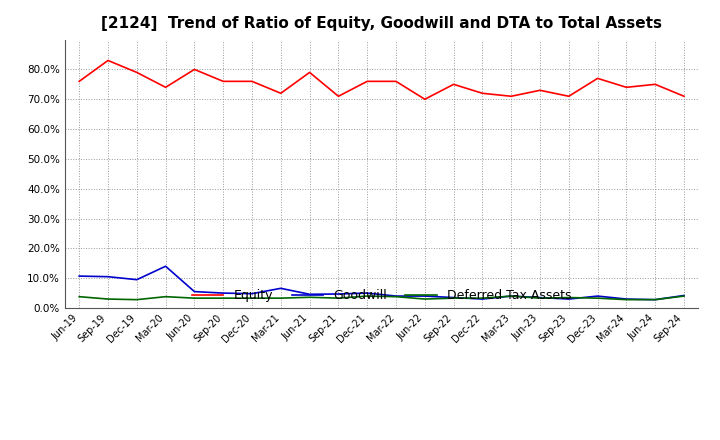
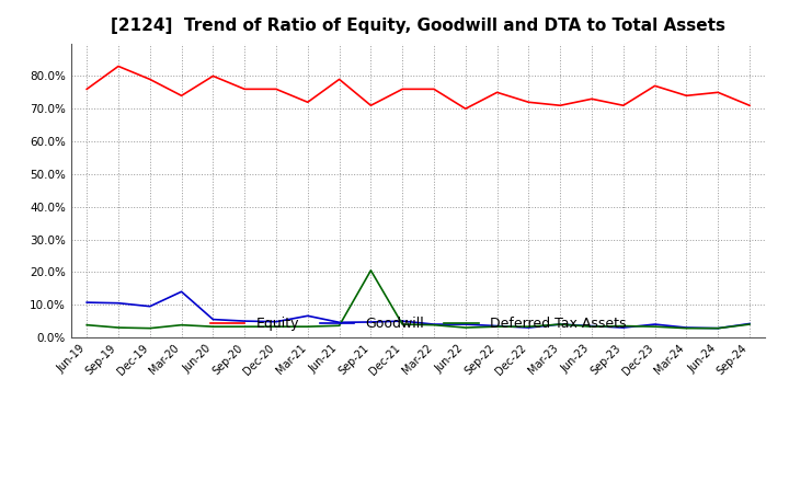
Deferred Tax Assets/Sep-21: 3.3% -> 20.5%
